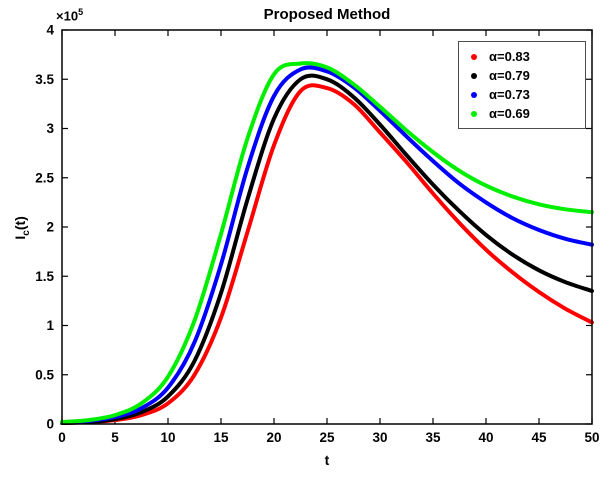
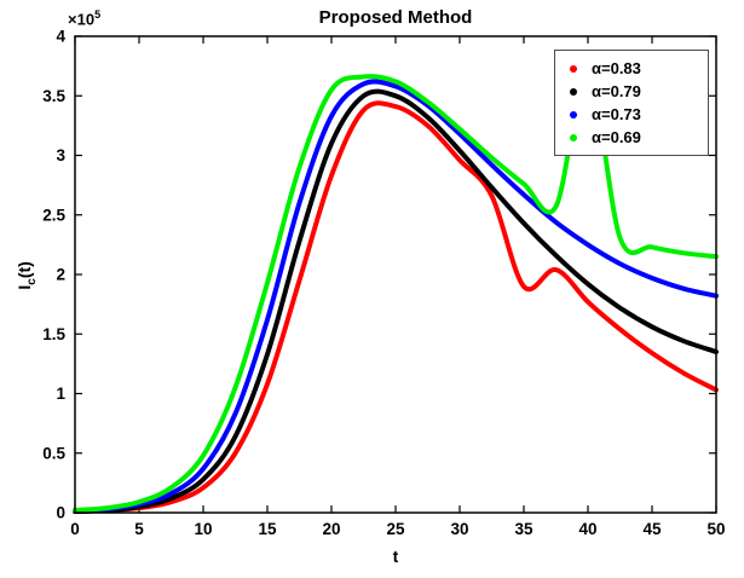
α=0.83/35: 2.3 -> 1.9
α=0.69/40: 2.4 -> 3.7
